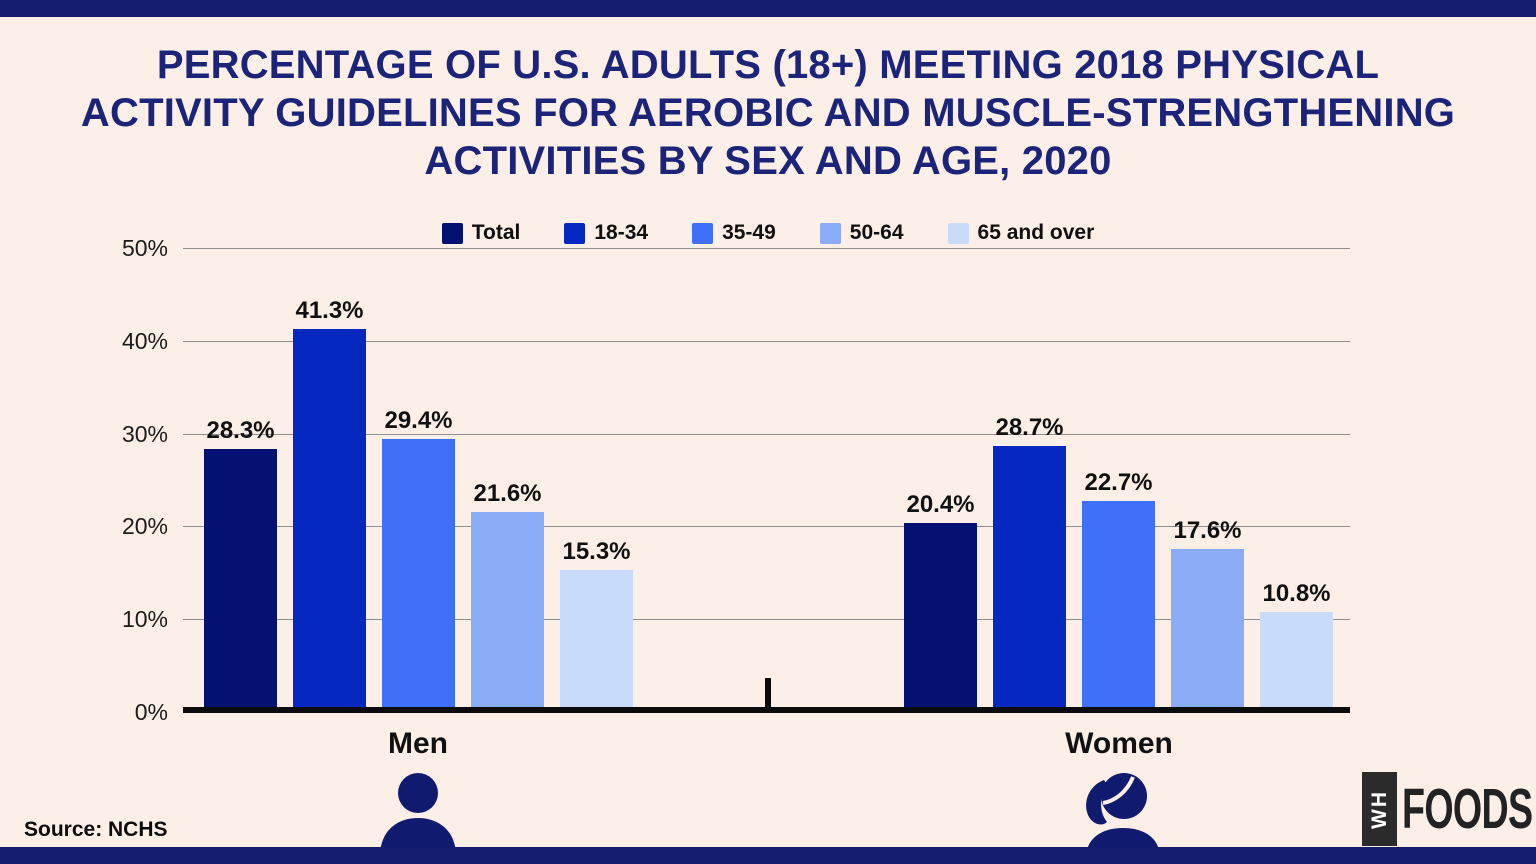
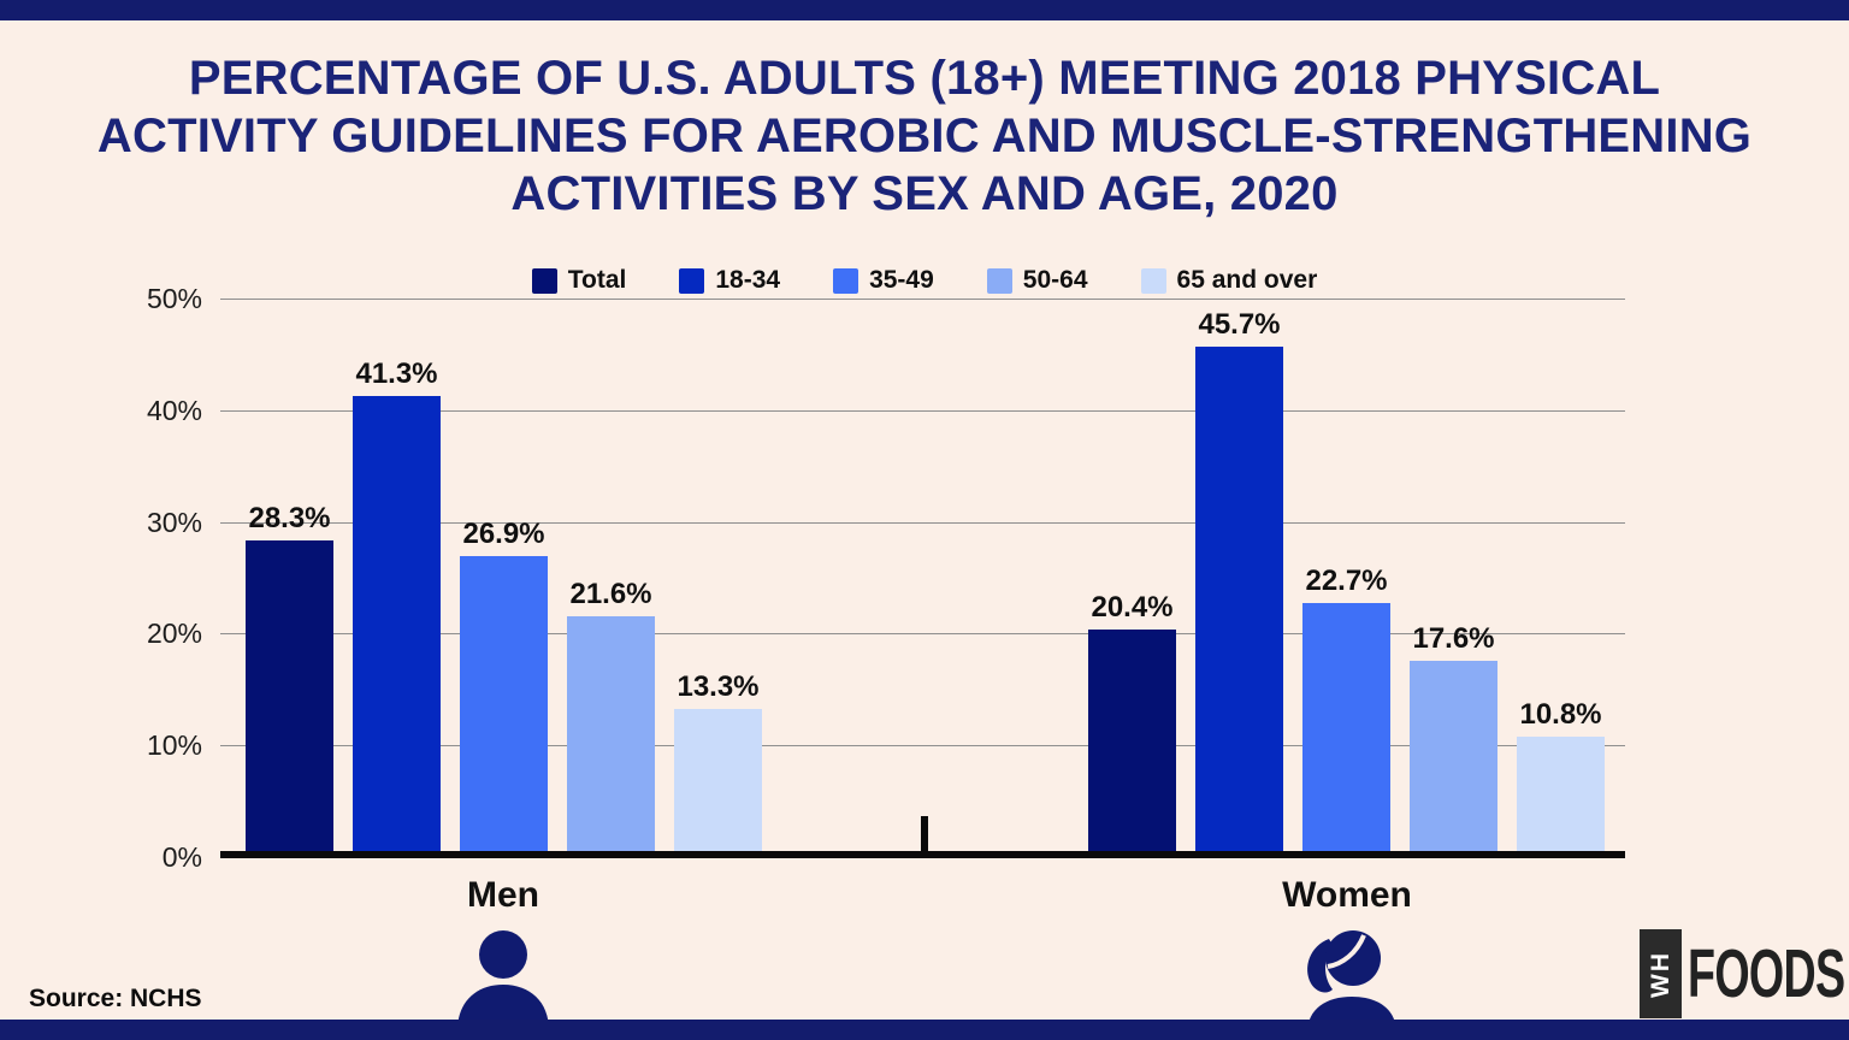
35-49/Men: 29.4% -> 26.9%
65 and over/Men: 15.3% -> 13.3%
18-34/Women: 28.7% -> 45.7%
